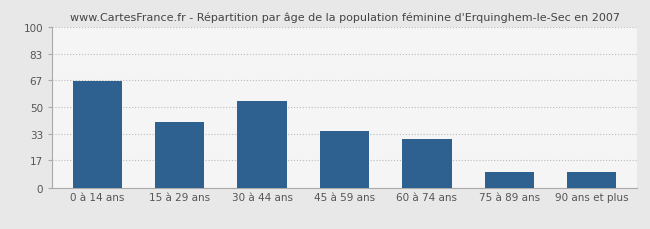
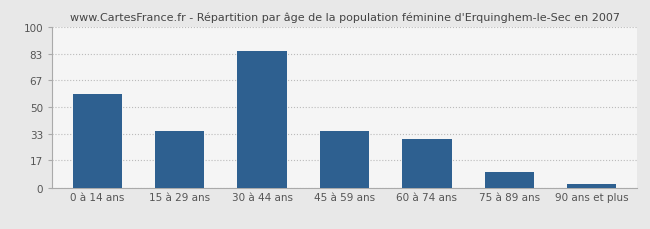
0 à 14 ans: 66 -> 58
15 à 29 ans: 41 -> 35
30 à 44 ans: 54 -> 85
90 ans et plus: 10 -> 2
